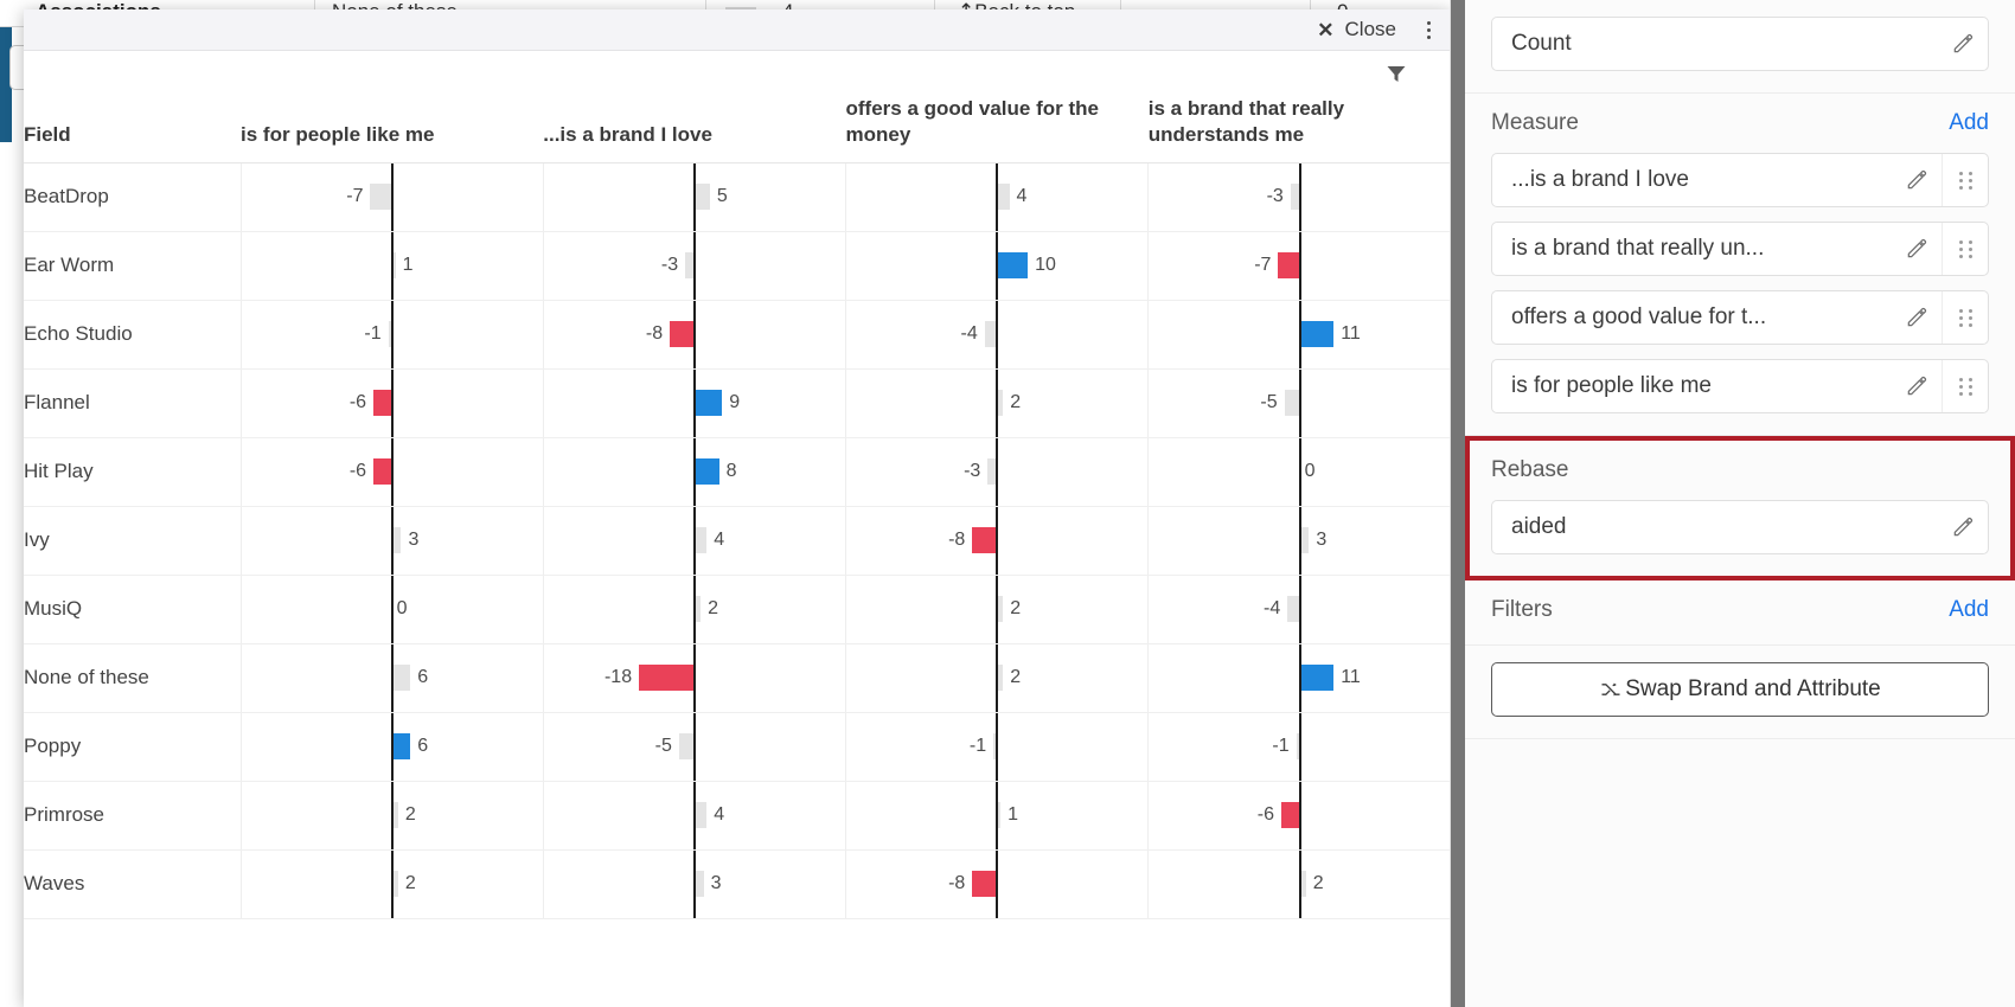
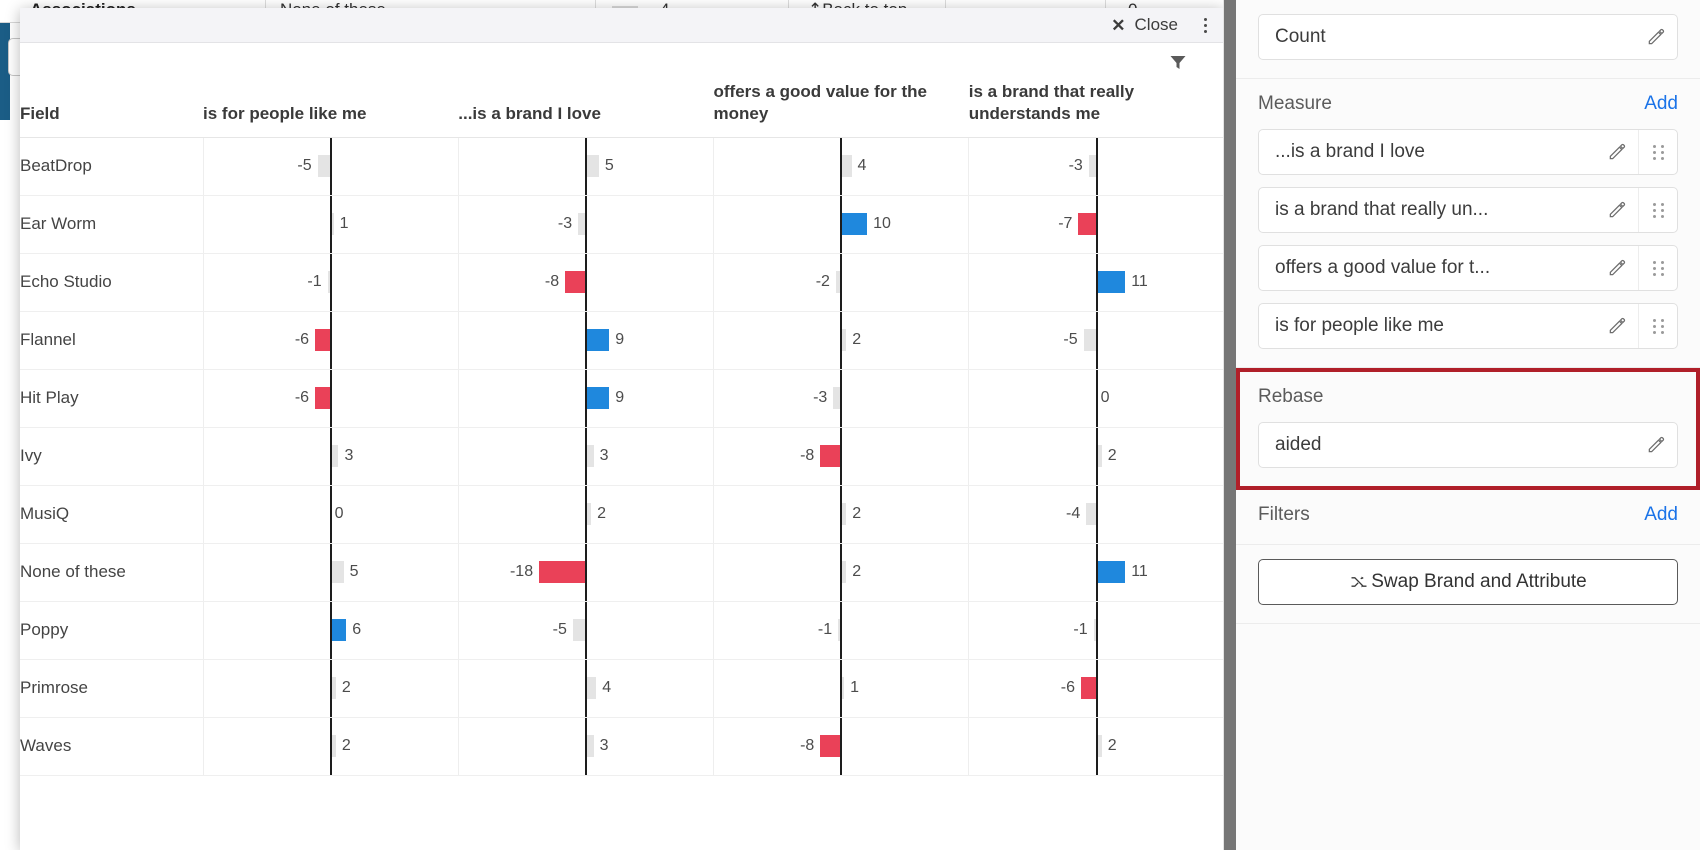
is for people like me/BeatDrop: -7 -> -5
offers a good value for the money/Echo Studio: -4 -> -2
...is a brand I love/Hit Play: 8 -> 9
...is a brand I love/Ivy: 4 -> 3
is a brand that really understands me/Ivy: 3 -> 2
is for people like me/None of these: 6 -> 5
